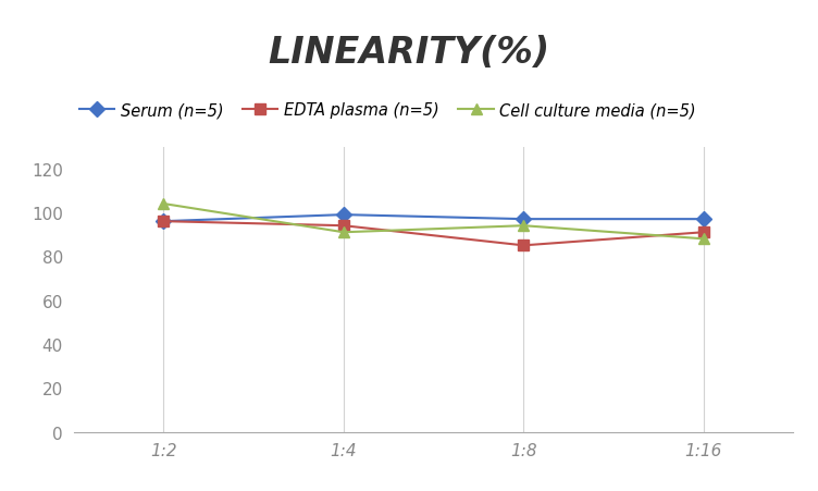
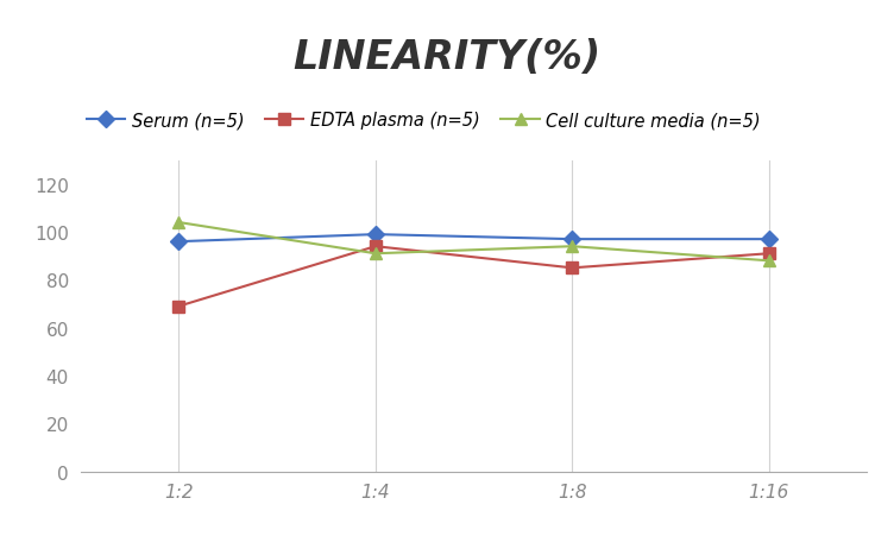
EDTA plasma (n=5)/1:2: 96 -> 69
